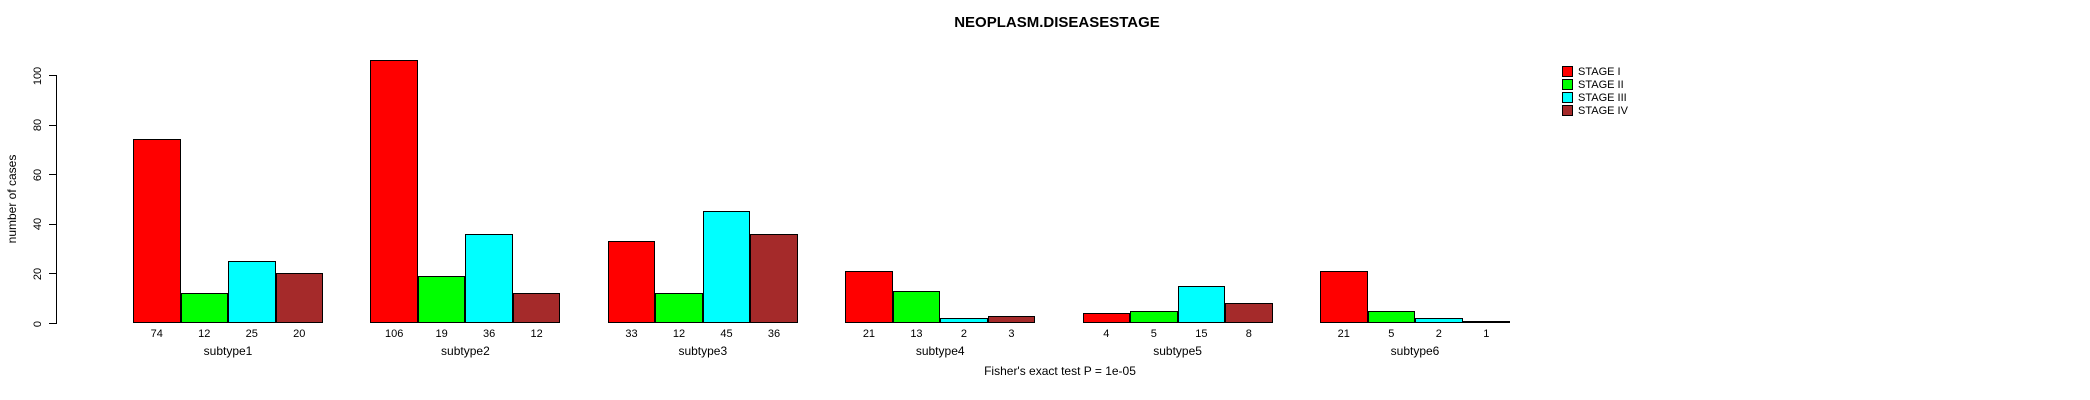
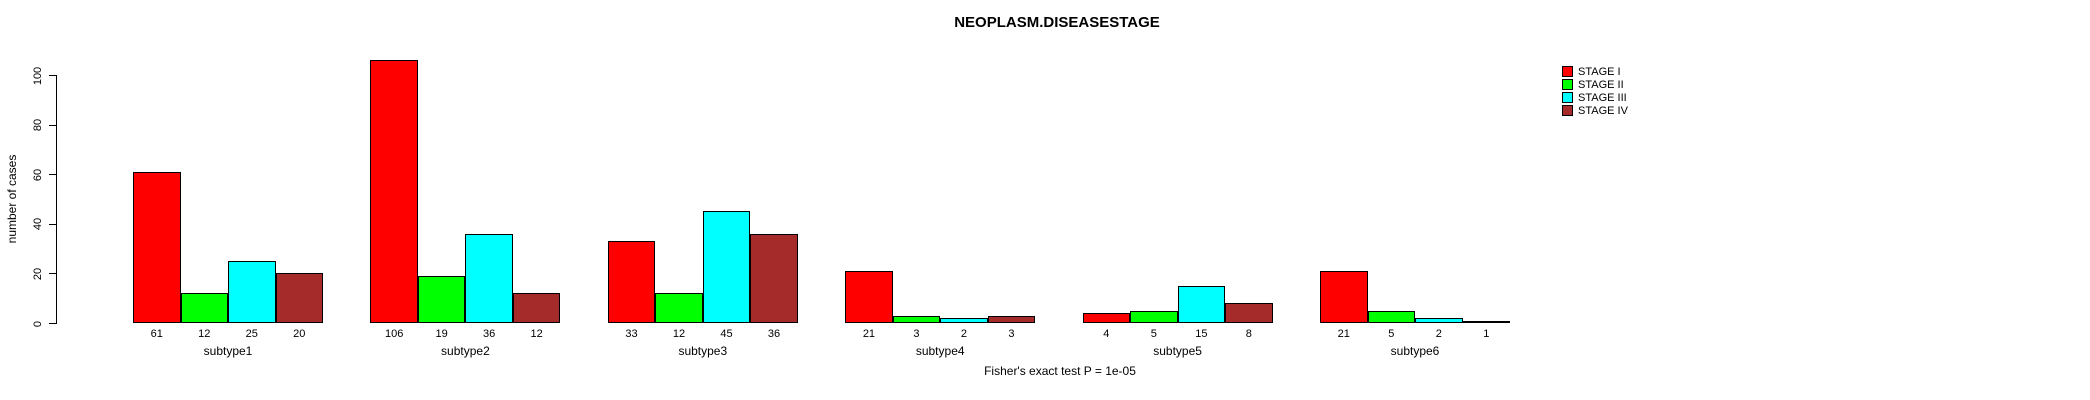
STAGE I/subtype1: 74 -> 61
STAGE II/subtype4: 13 -> 3
